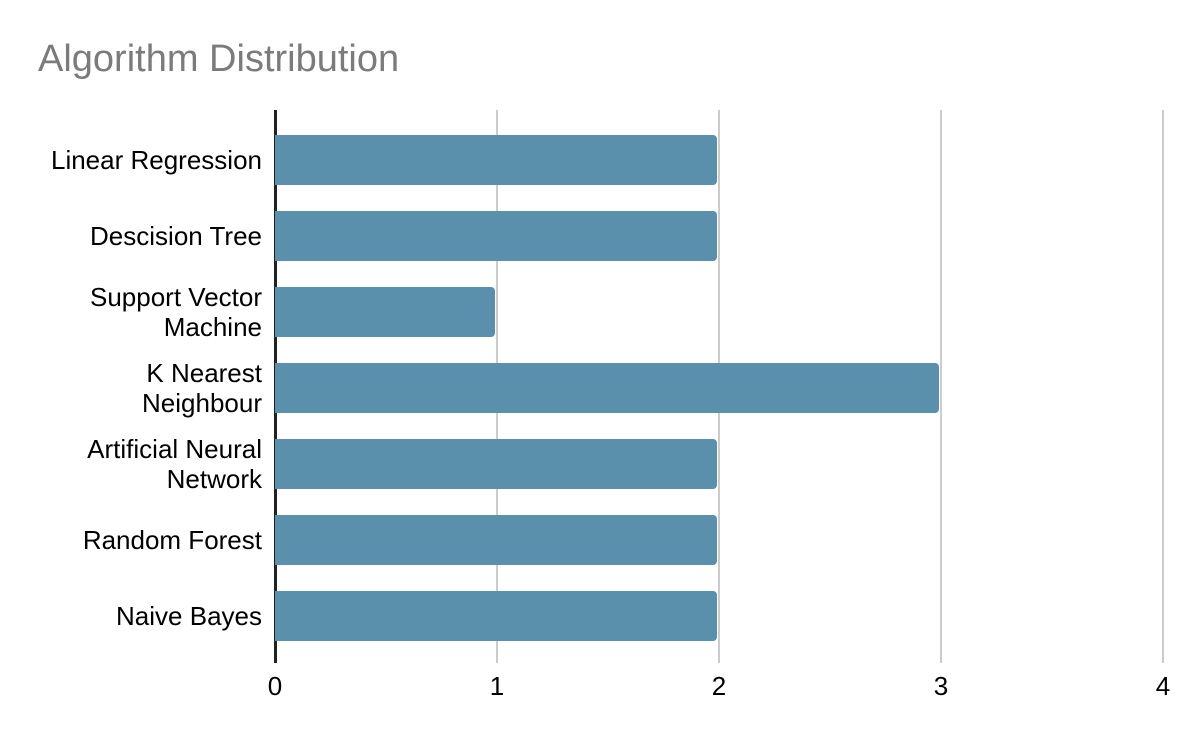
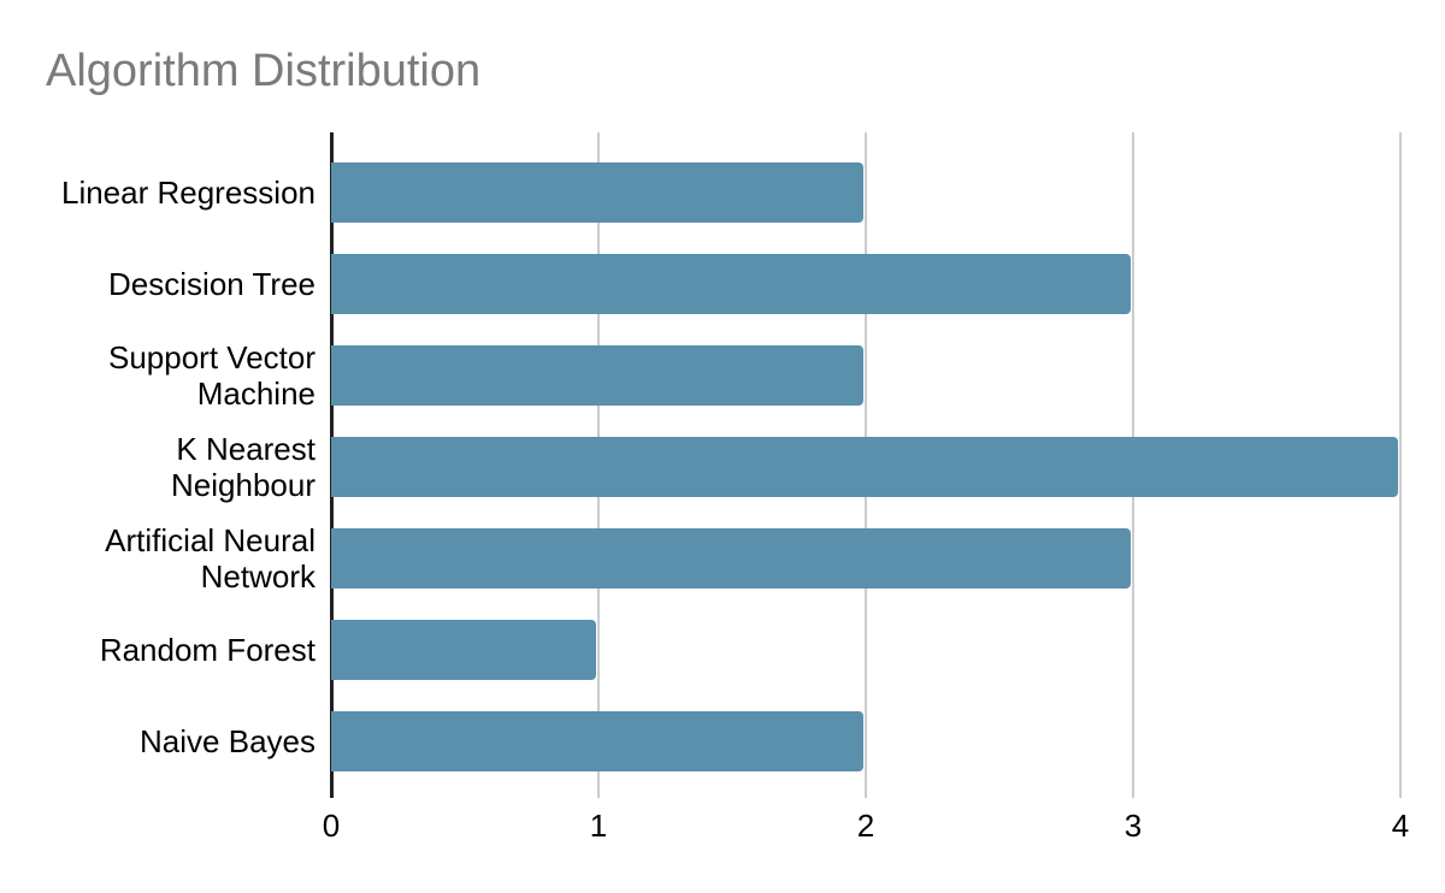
Descision Tree: 2 -> 3
Support Vector Machine: 1 -> 2
K Nearest Neighbour: 3 -> 4
Artificial Neural Network: 2 -> 3
Random Forest: 2 -> 1
